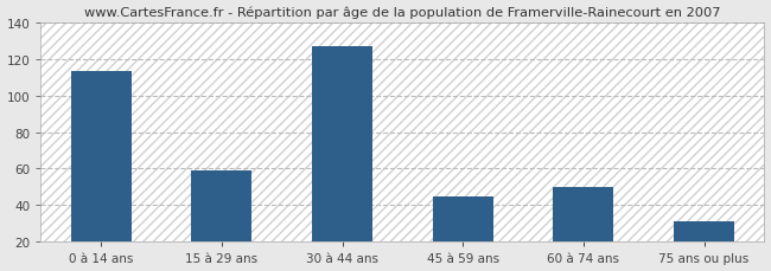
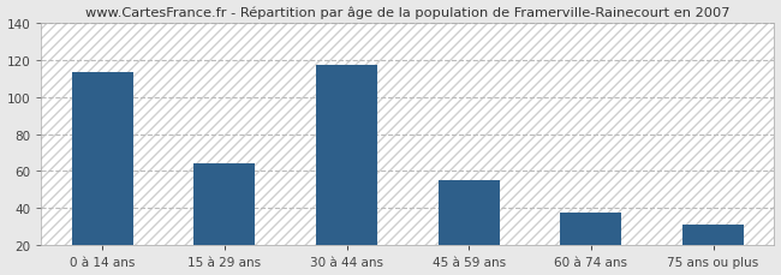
15 à 29 ans: 59 -> 64
30 à 44 ans: 127 -> 117
45 à 59 ans: 45 -> 55
60 à 74 ans: 50 -> 38
